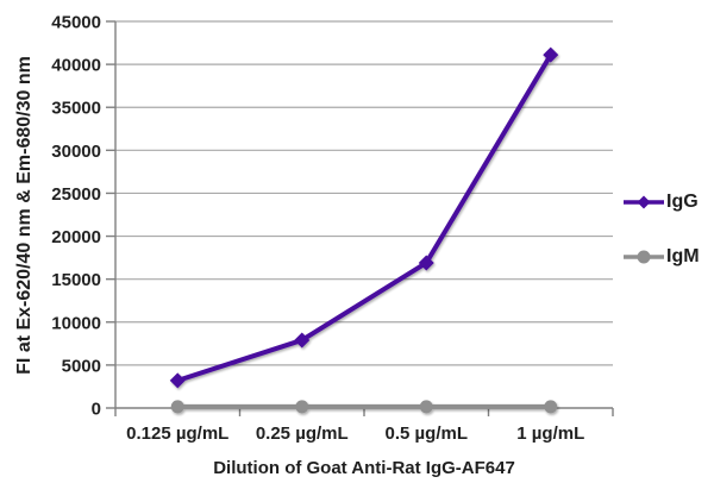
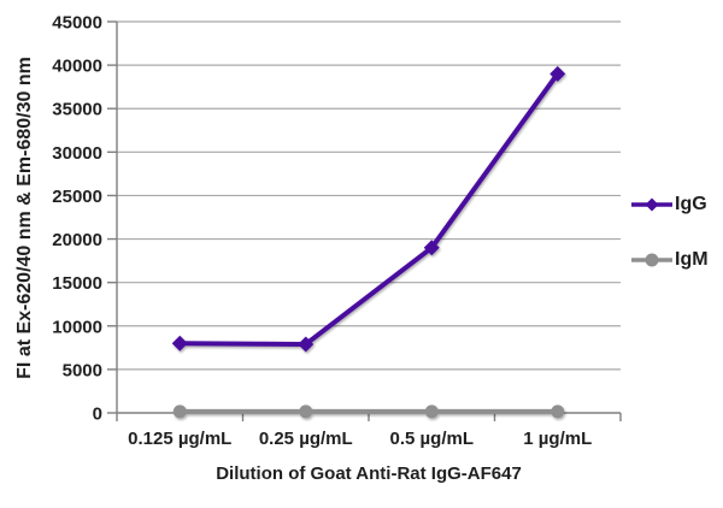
IgG/0.125 µg/mL: 3000 -> 8000
IgG/0.5 µg/mL: 17000 -> 19000
IgG/1 µg/mL: 41000 -> 39000
